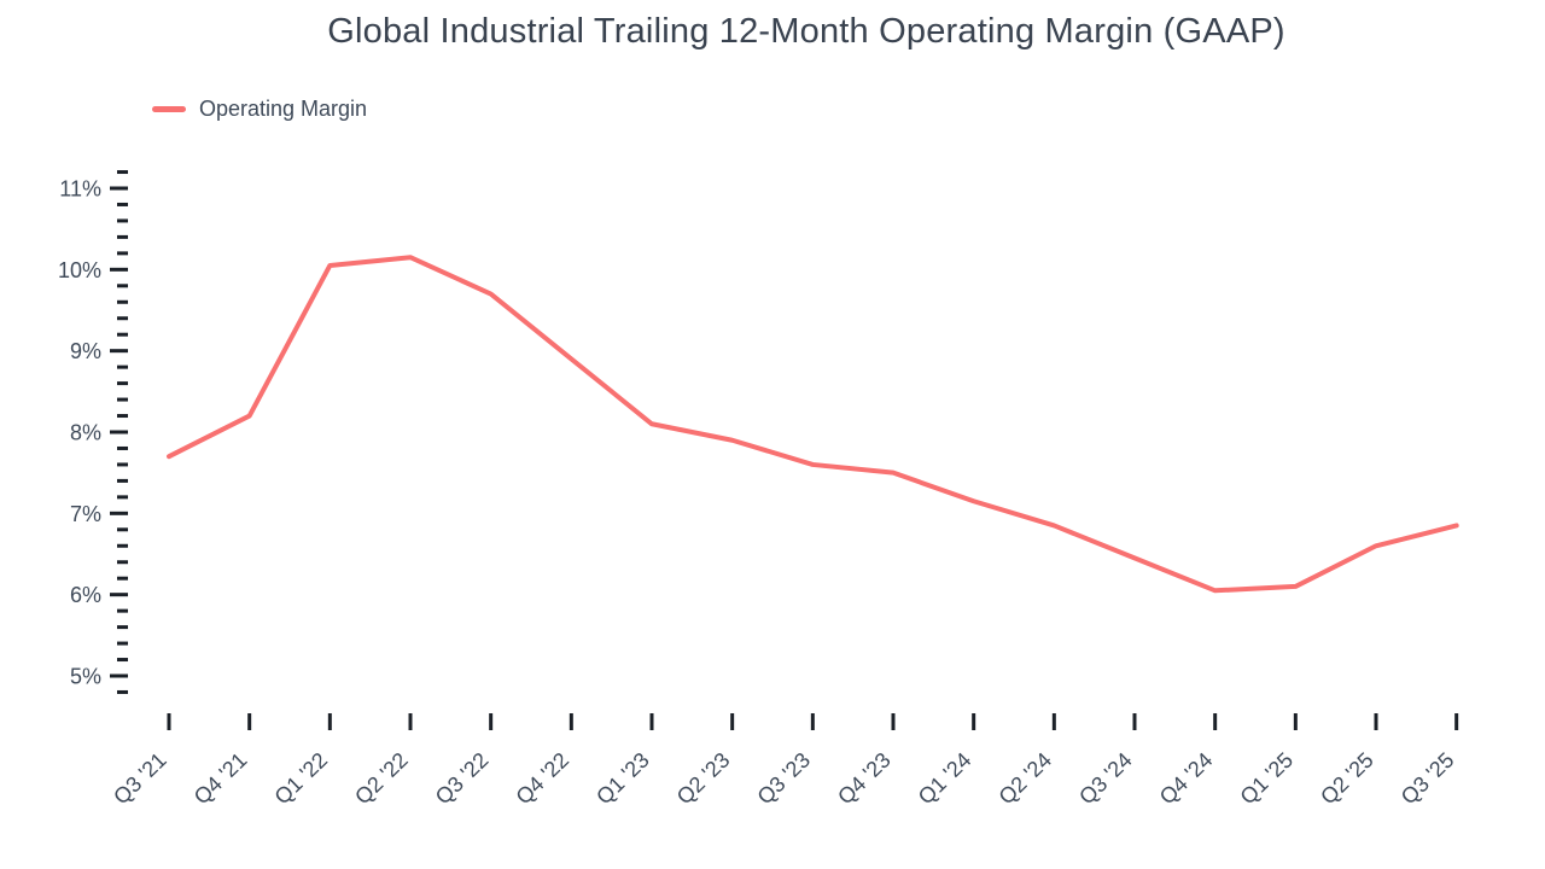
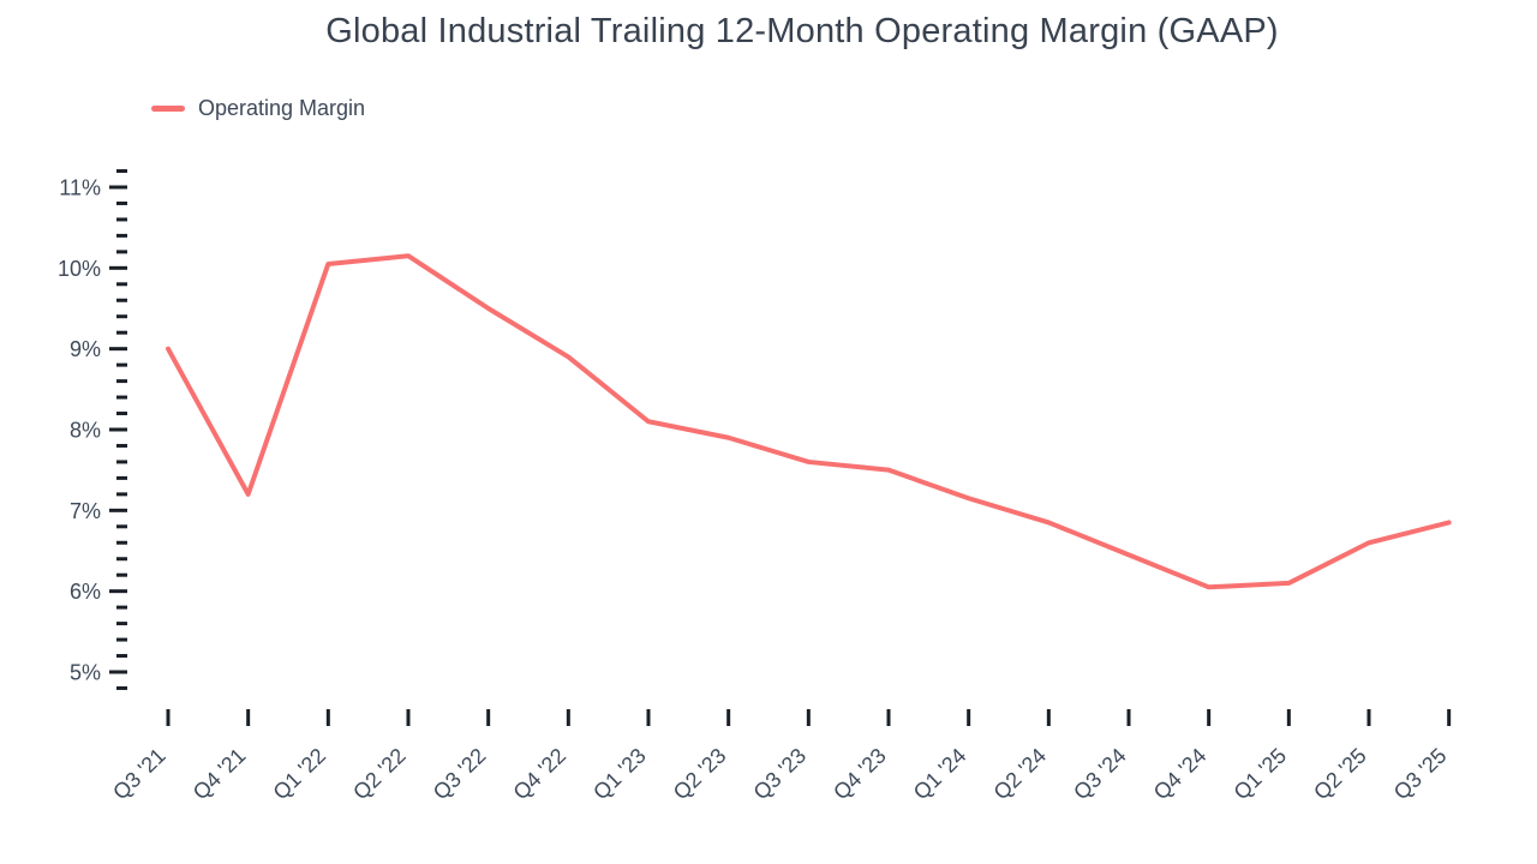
Q3 '21: 7.7% -> 9.0%
Q4 '21: 8.2% -> 7.2%
Q3 '22: 9.7% -> 9.5%
